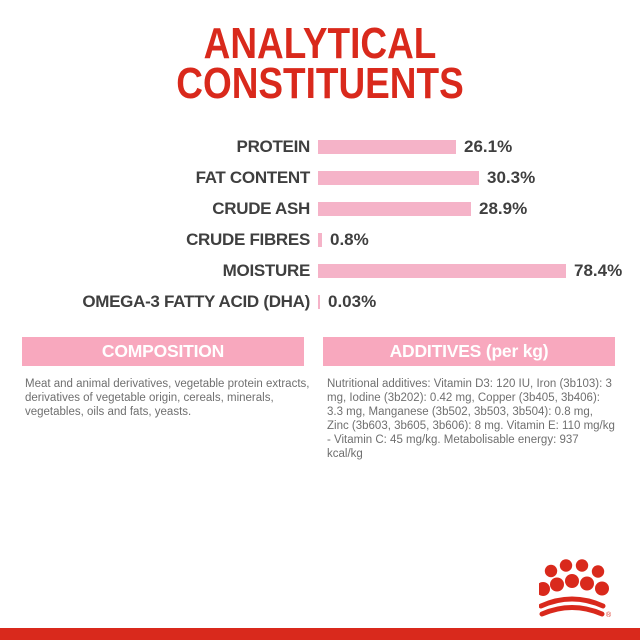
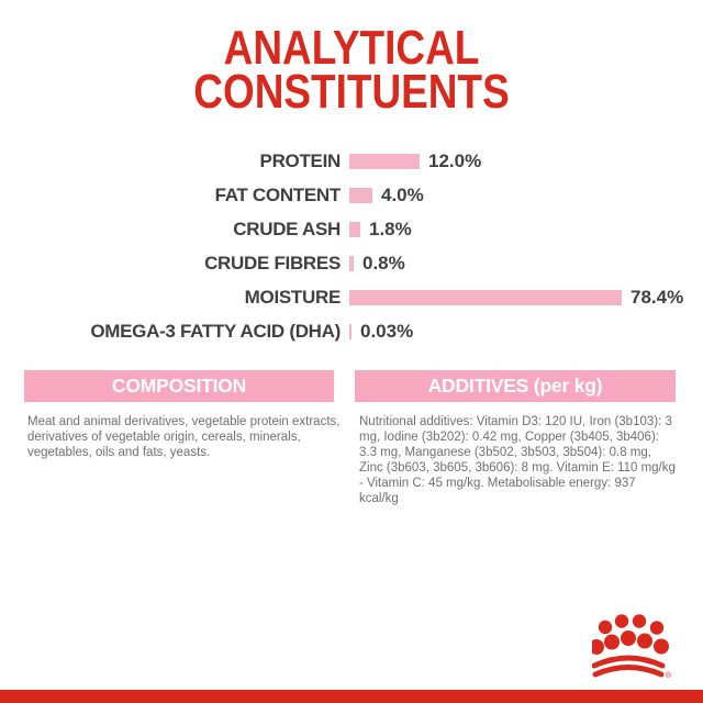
PROTEIN: 26.1% -> 12.0%
FAT CONTENT: 30.3% -> 4.0%
CRUDE ASH: 28.9% -> 1.8%
